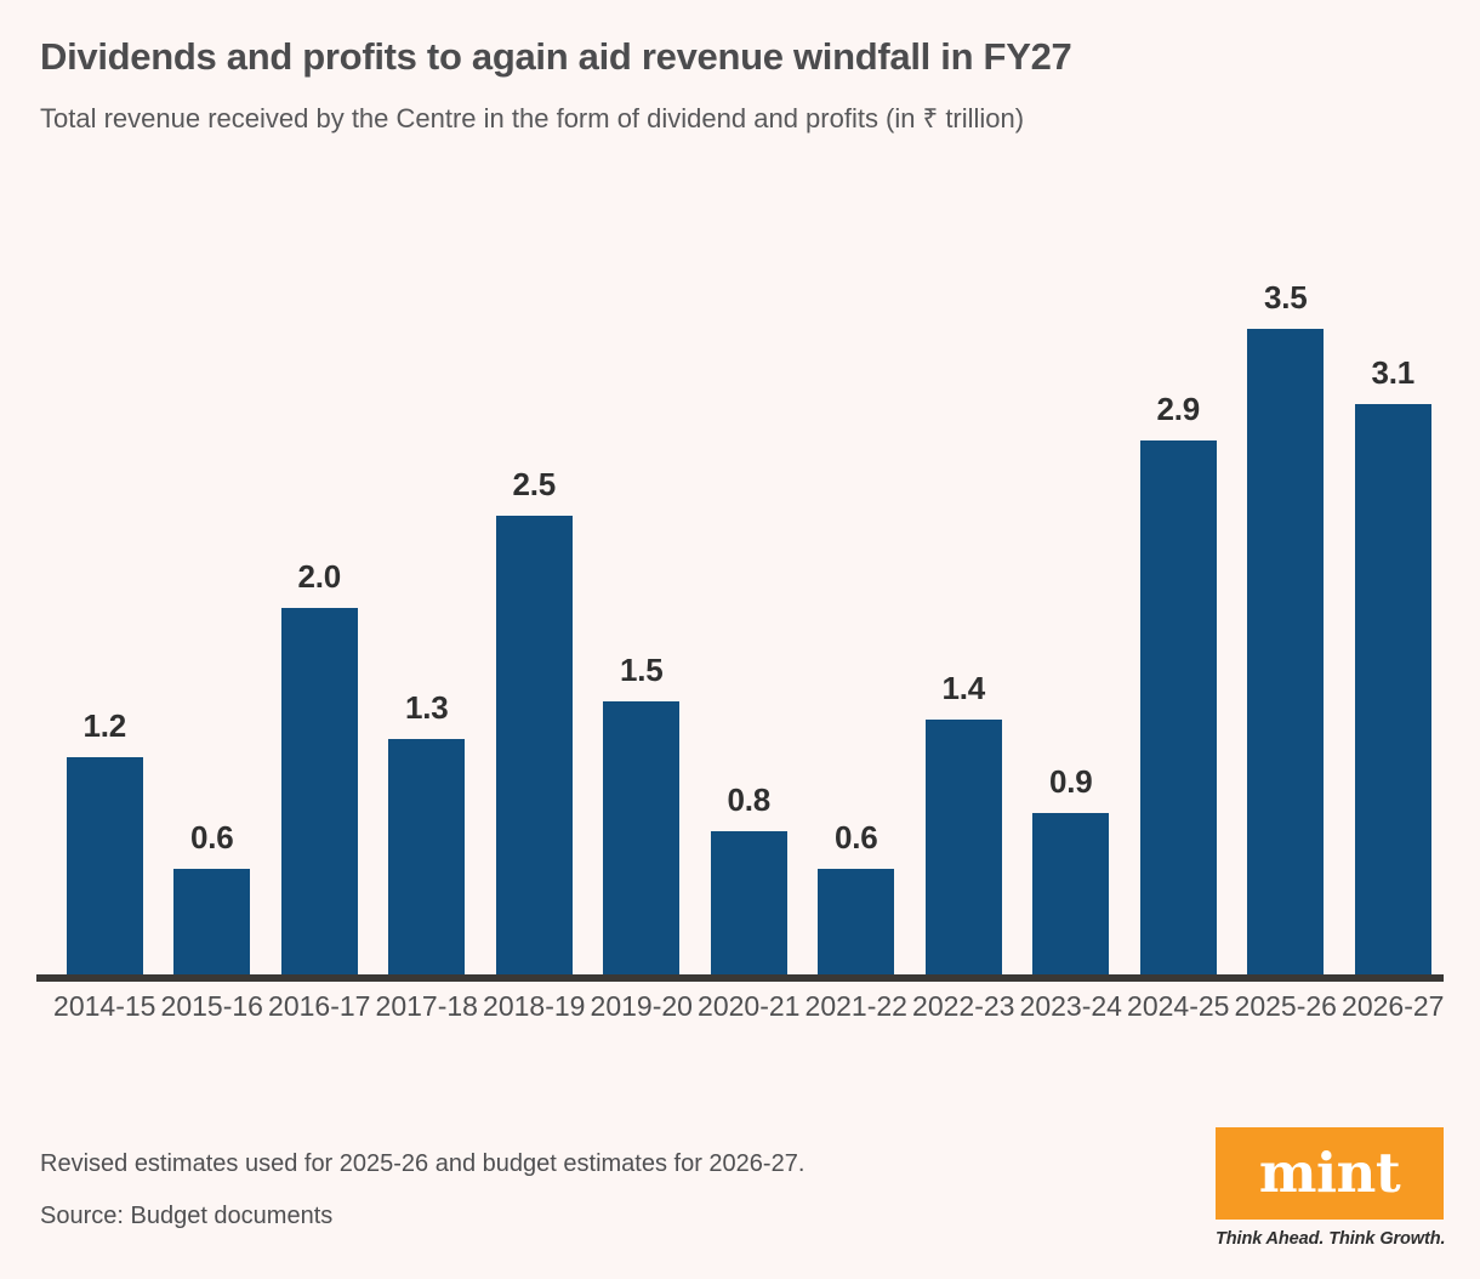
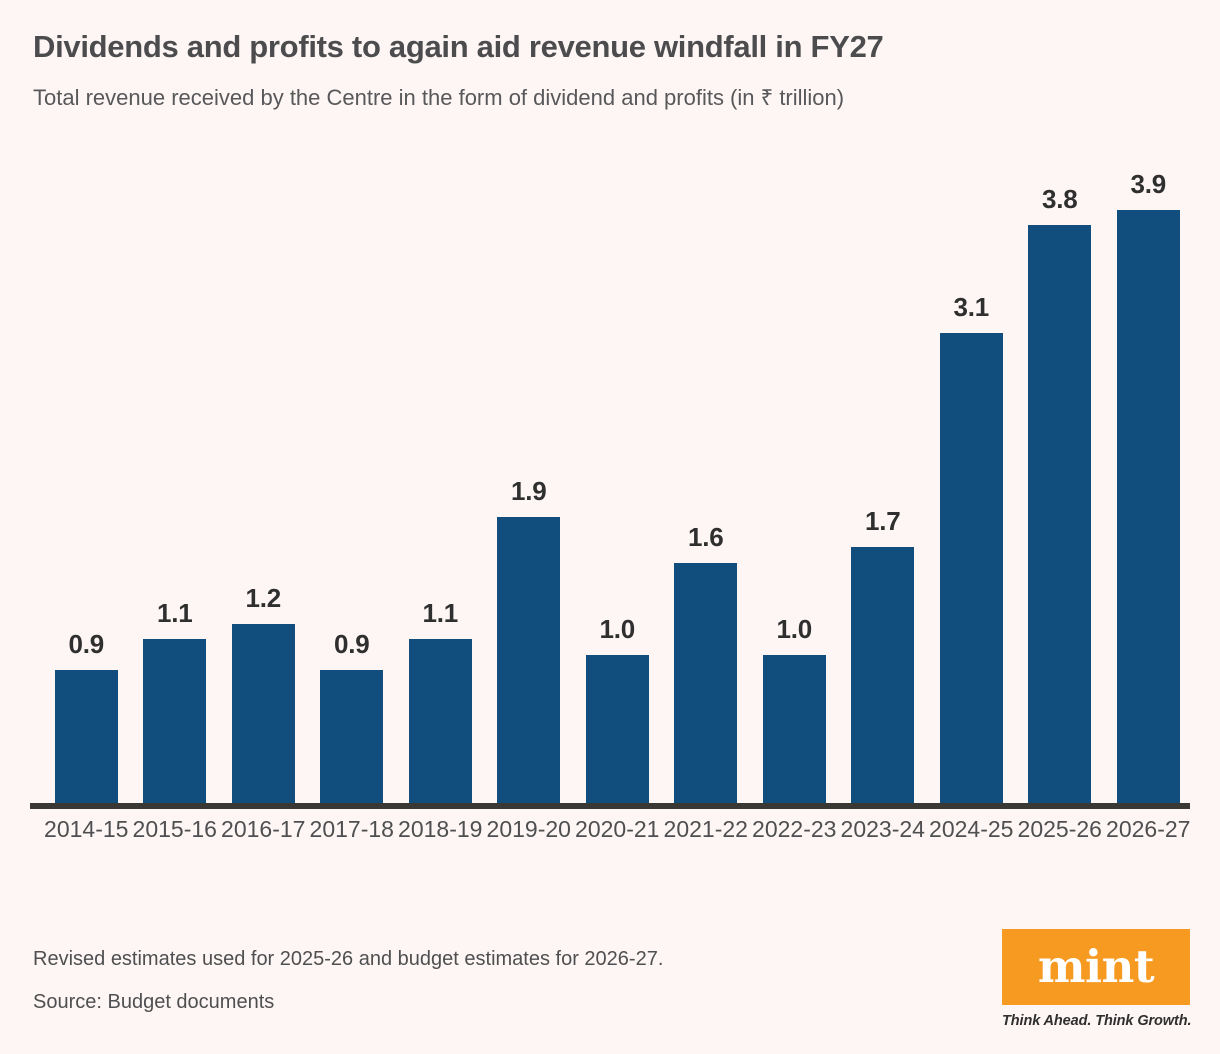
2014-15: 1.2 -> 0.9
2015-16: 0.6 -> 1.1
2016-17: 2.0 -> 1.2
2017-18: 1.3 -> 0.9
2018-19: 2.5 -> 1.1
2019-20: 1.5 -> 1.9
2020-21: 0.8 -> 1.0
2021-22: 0.6 -> 1.6
2022-23: 1.4 -> 1.0
2023-24: 0.9 -> 1.7
2024-25: 2.9 -> 3.1
2025-26: 3.5 -> 3.8
2026-27: 3.1 -> 3.9
